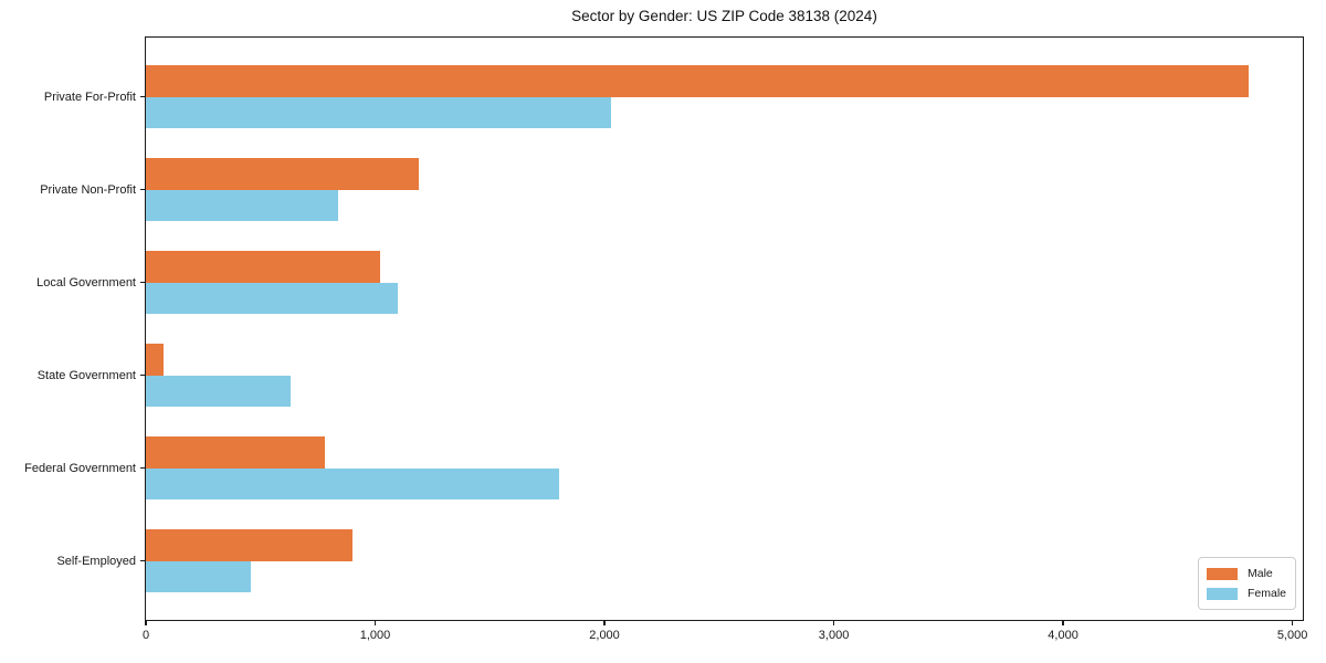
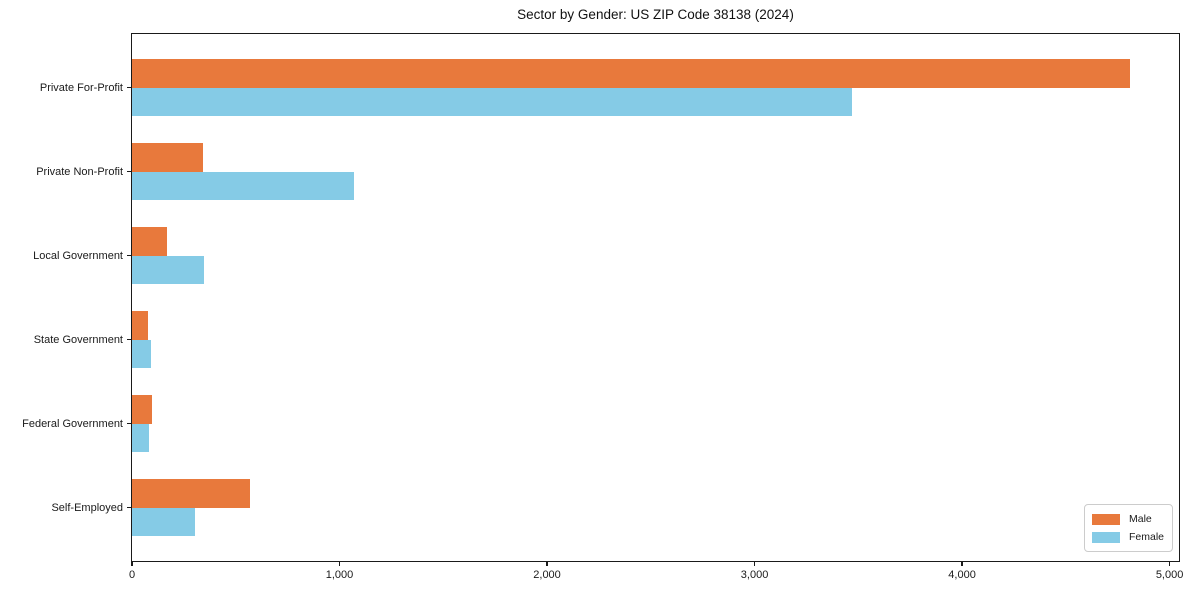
Female/Private For-Profit: 2030 -> 3470
Male/Private Non-Profit: 1190 -> 340
Female/Private Non-Profit: 840 -> 1070
Male/Local Government: 1020 -> 170
Female/Local Government: 1100 -> 340
Female/State Government: 630 -> 90
Male/Federal Government: 780 -> 100
Female/Federal Government: 1800 -> 80
Male/Self-Employed: 900 -> 570
Female/Self-Employed: 460 -> 300
